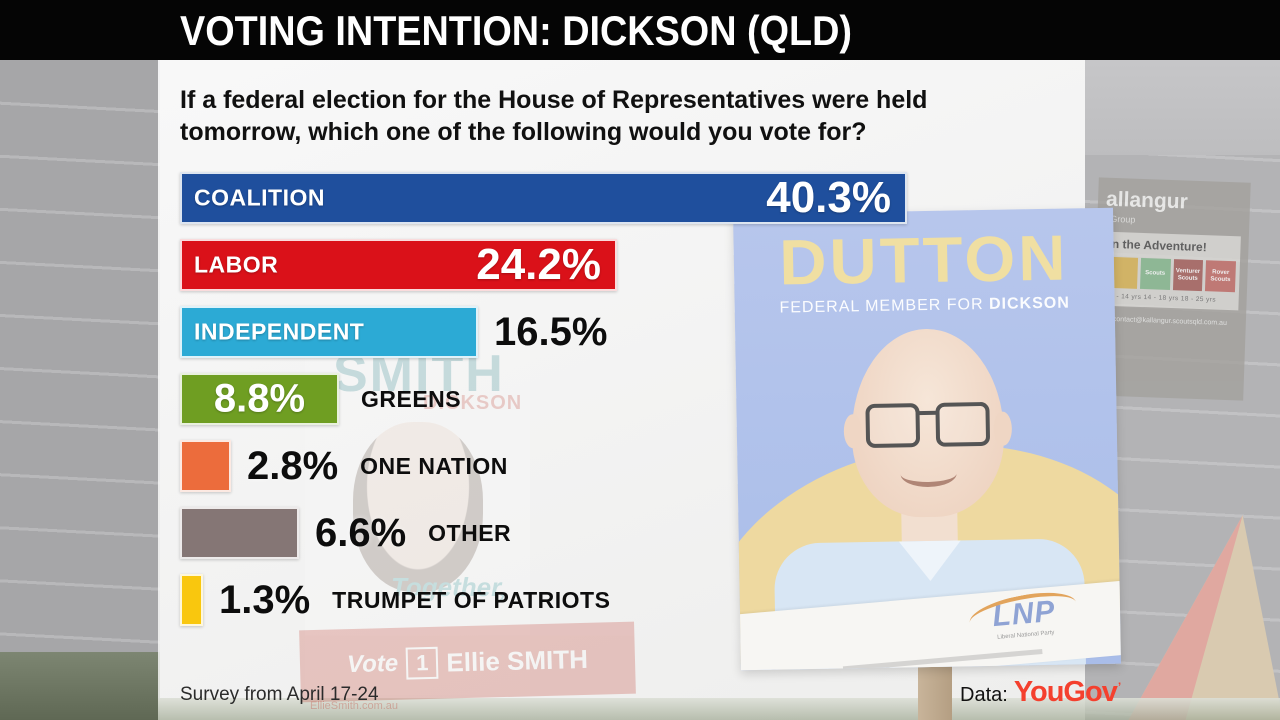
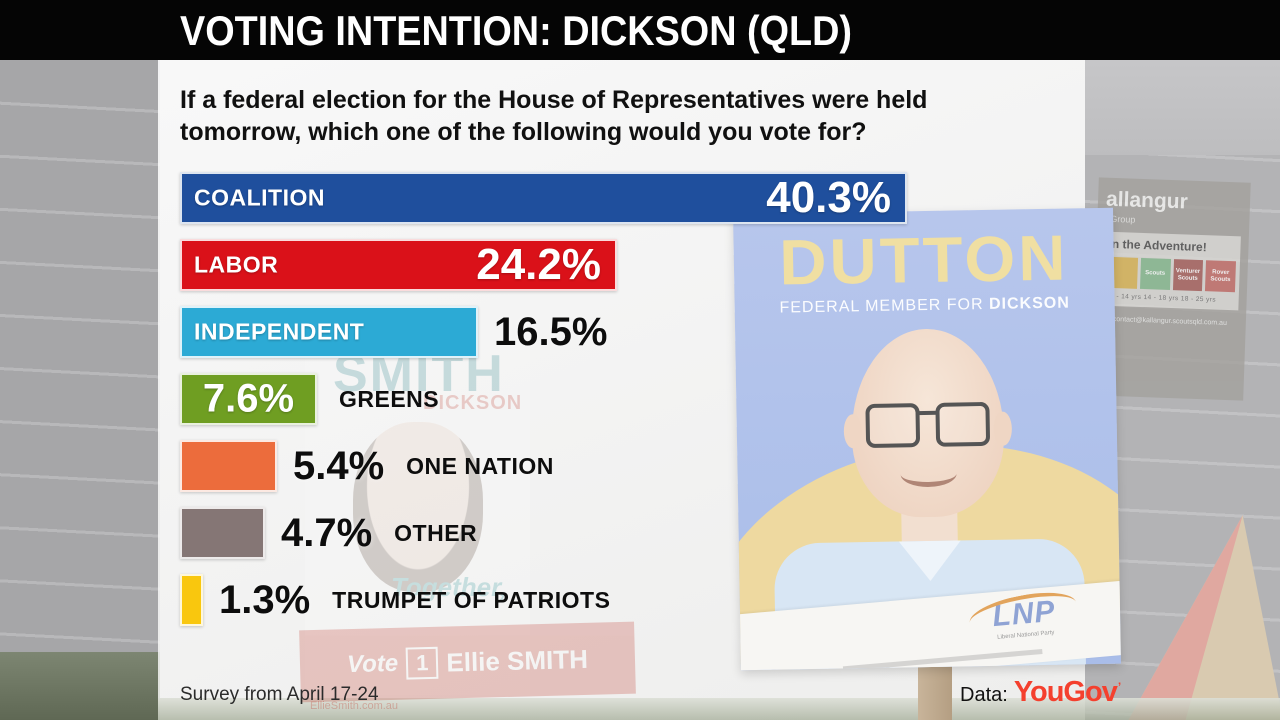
GREENS: 8.8% -> 7.6%
ONE NATION: 2.8% -> 5.4%
OTHER: 6.6% -> 4.7%
